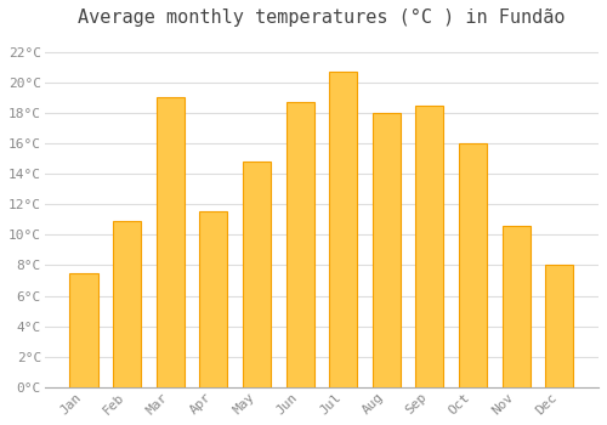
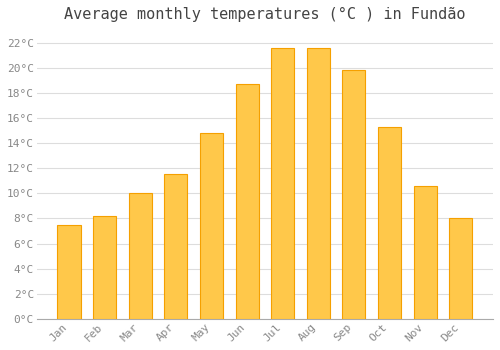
Feb: 10.9°C -> 8.2°C
Mar: 19.0°C -> 10.0°C
Jul: 20.7°C -> 21.6°C
Aug: 18.0°C -> 21.6°C
Sep: 18.5°C -> 19.8°C
Oct: 16.0°C -> 15.3°C
